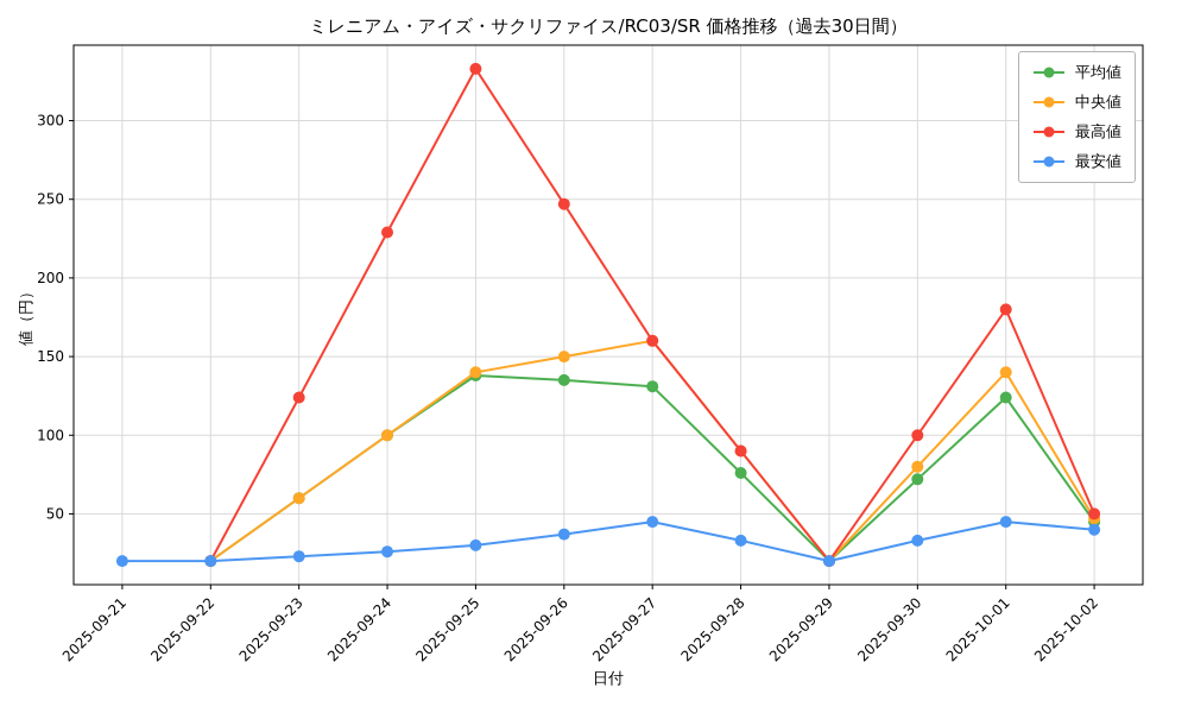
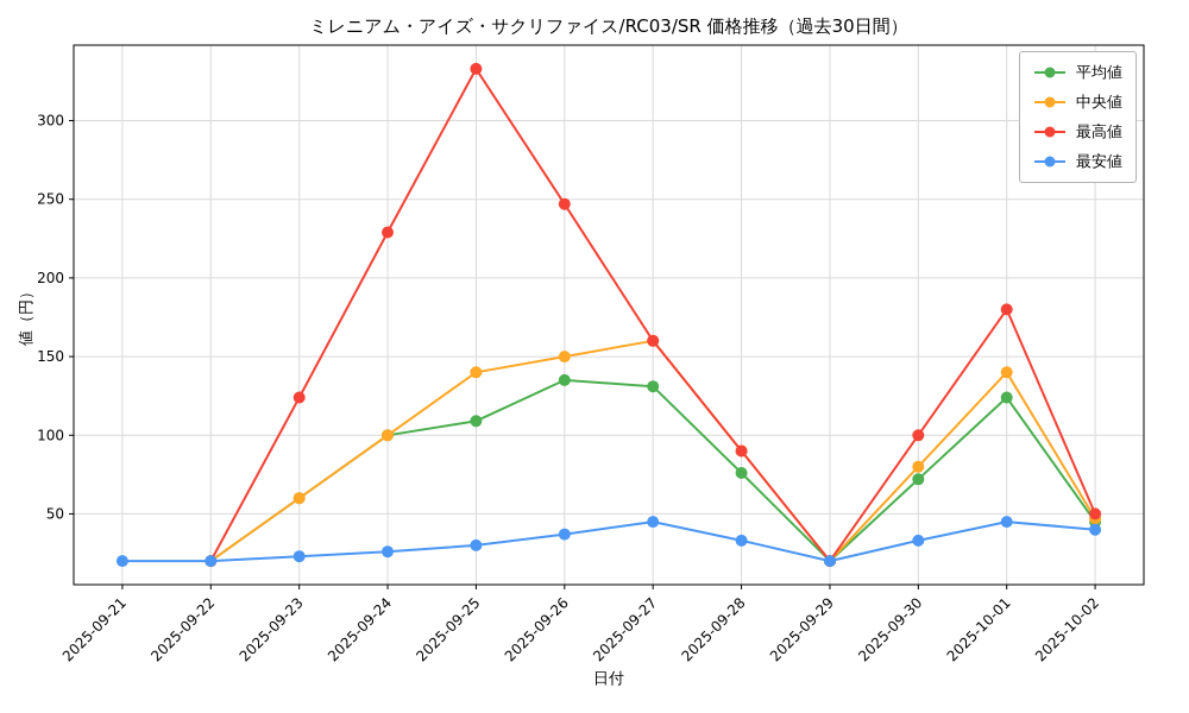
平均値/2025-09-25: 138 -> 109
